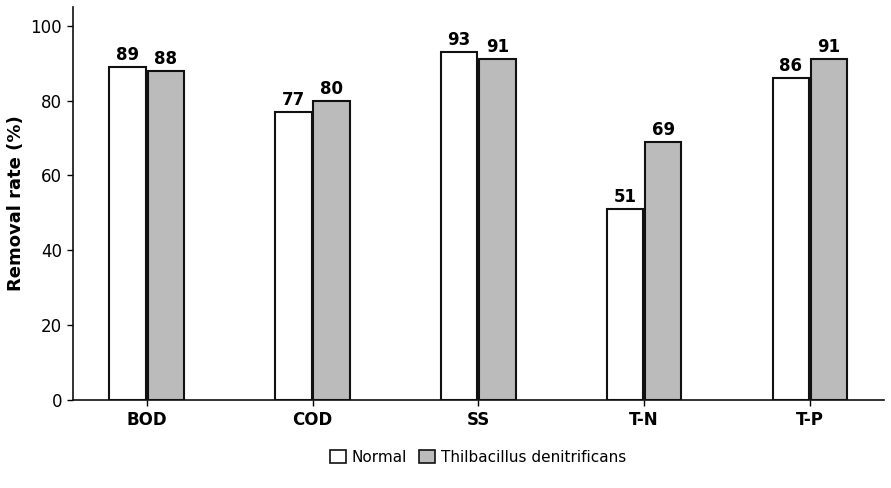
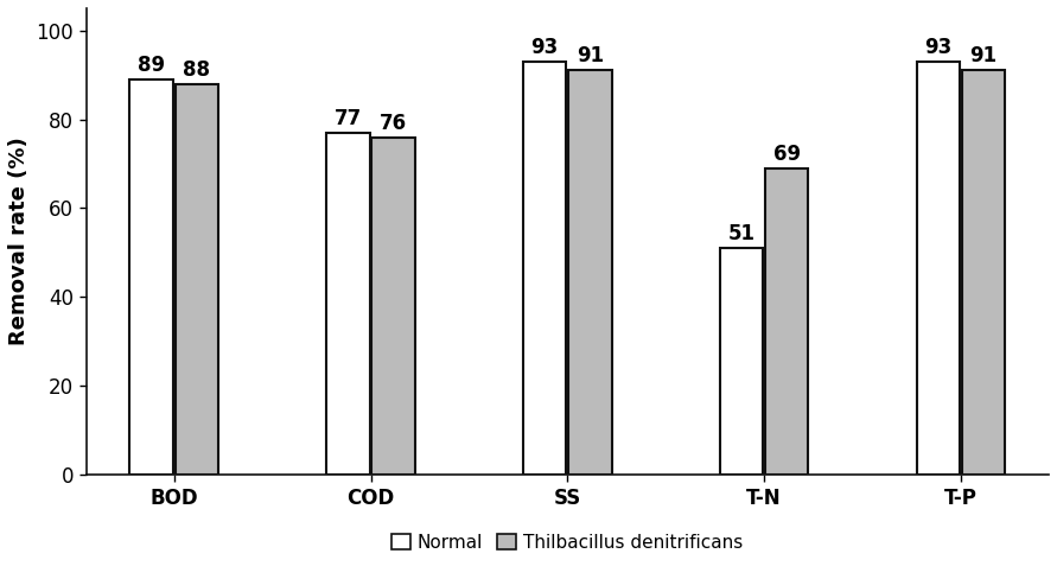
Thilbacillus denitrificans/COD: 80 -> 76
Normal/T-P: 86 -> 93
